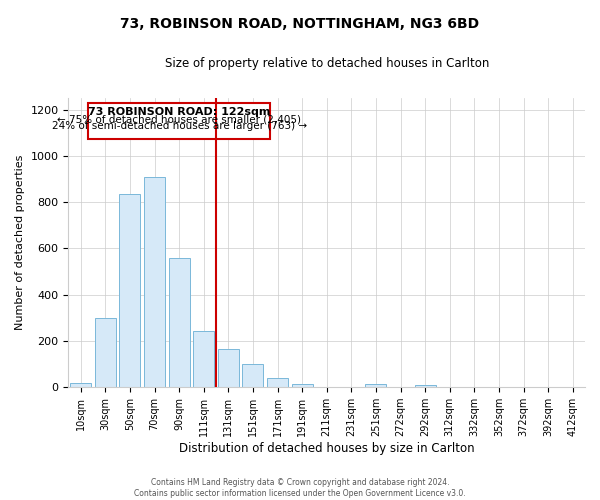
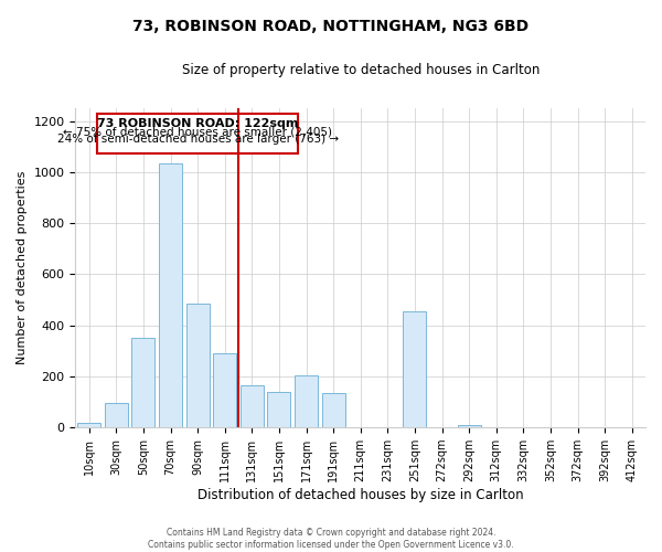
30sqm: 300 -> 95
50sqm: 835 -> 350
70sqm: 910 -> 1035
90sqm: 560 -> 485
111sqm: 245 -> 290
151sqm: 100 -> 140
171sqm: 38 -> 205
191sqm: 15 -> 135
251sqm: 12 -> 455
